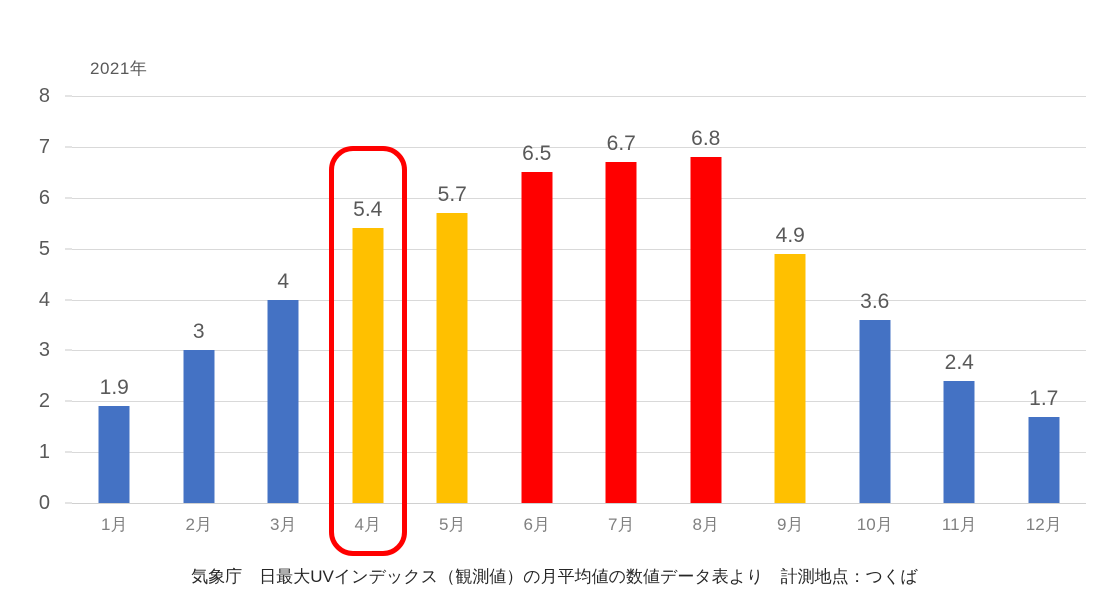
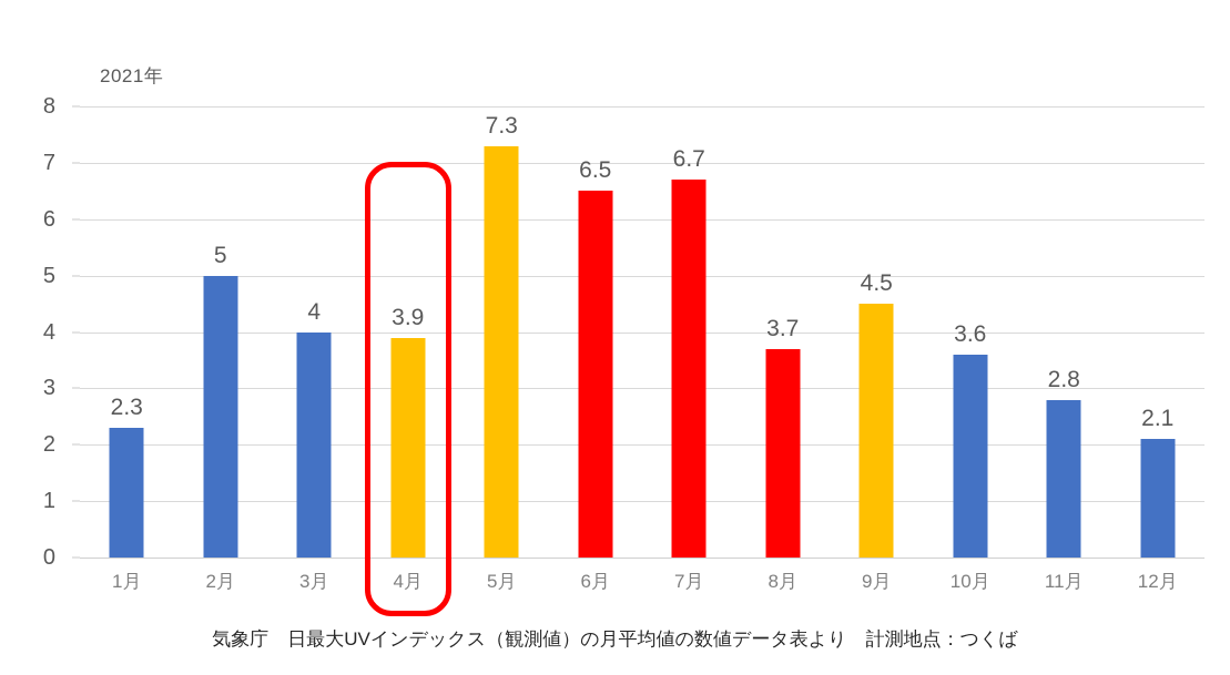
1月: 1.9 -> 2.3
2月: 3 -> 5
4月: 5.4 -> 3.9
5月: 5.7 -> 7.3
8月: 6.8 -> 3.7
9月: 4.9 -> 4.5
11月: 2.4 -> 2.8
12月: 1.7 -> 2.1
